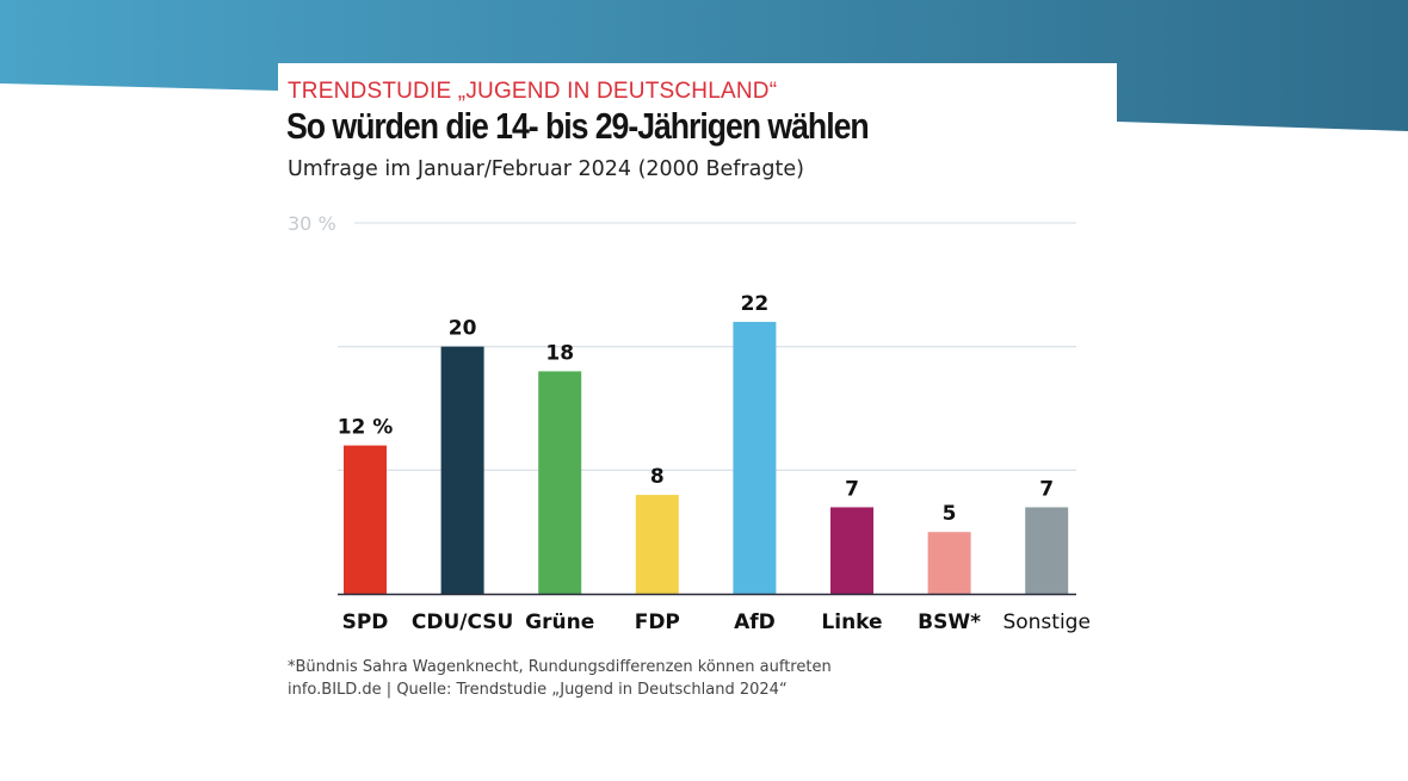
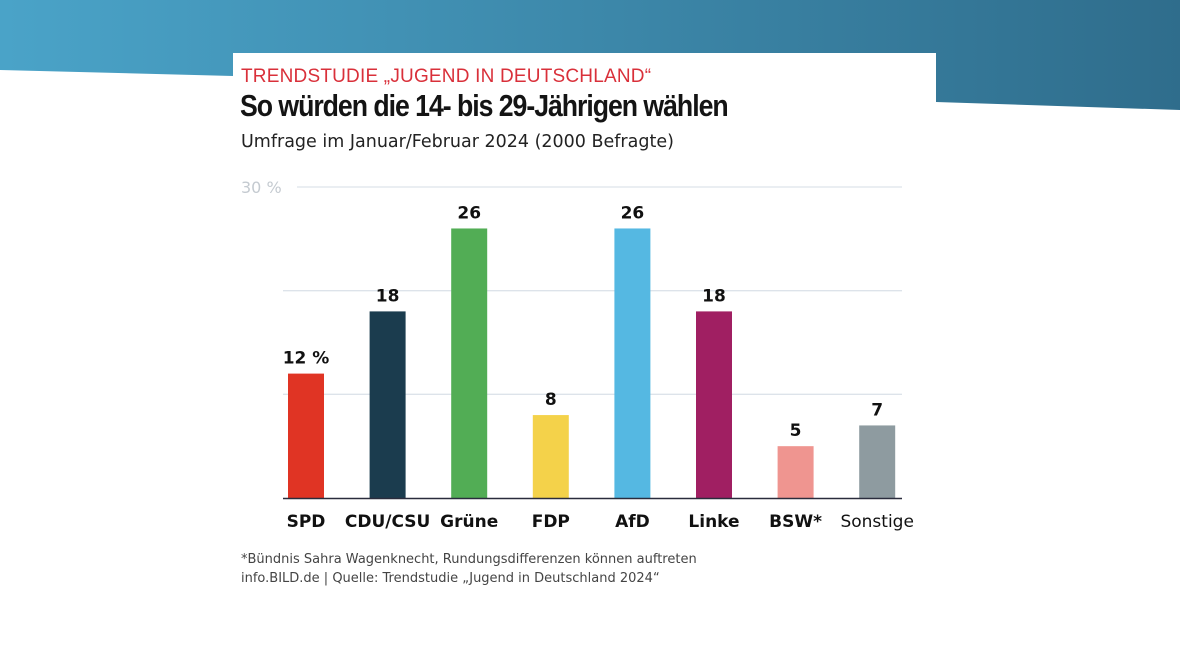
CDU/CSU: 20 -> 18
Grüne: 18 -> 26
AfD: 22 -> 26
Linke: 7 -> 18
